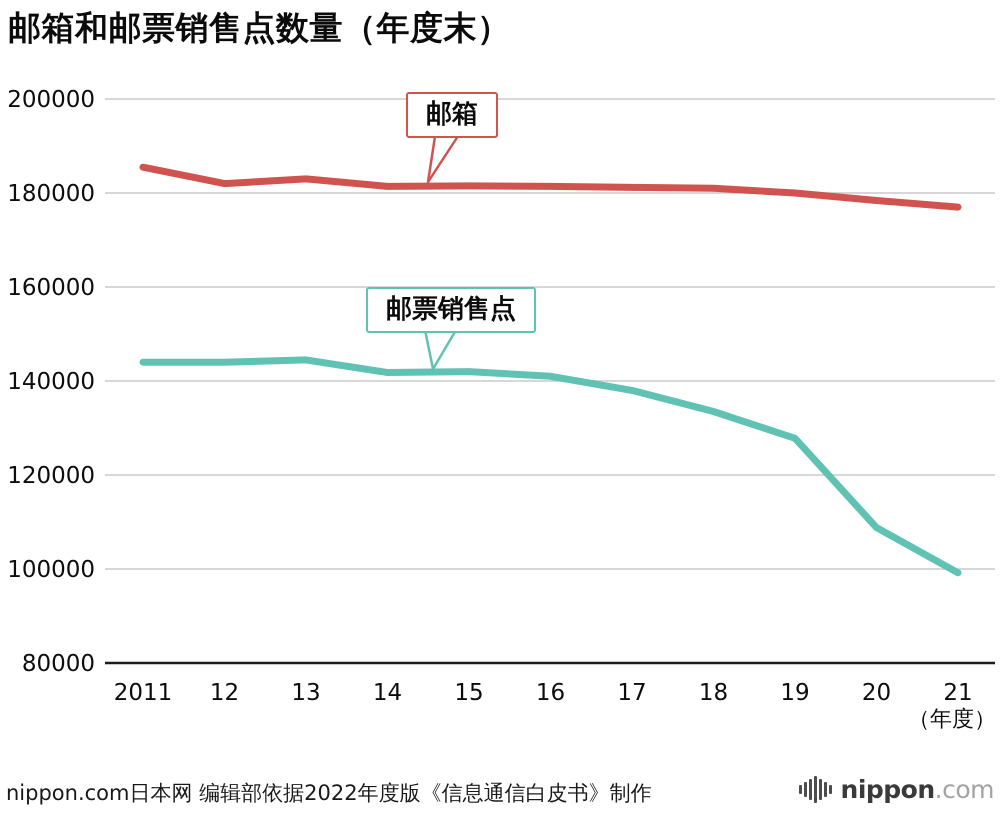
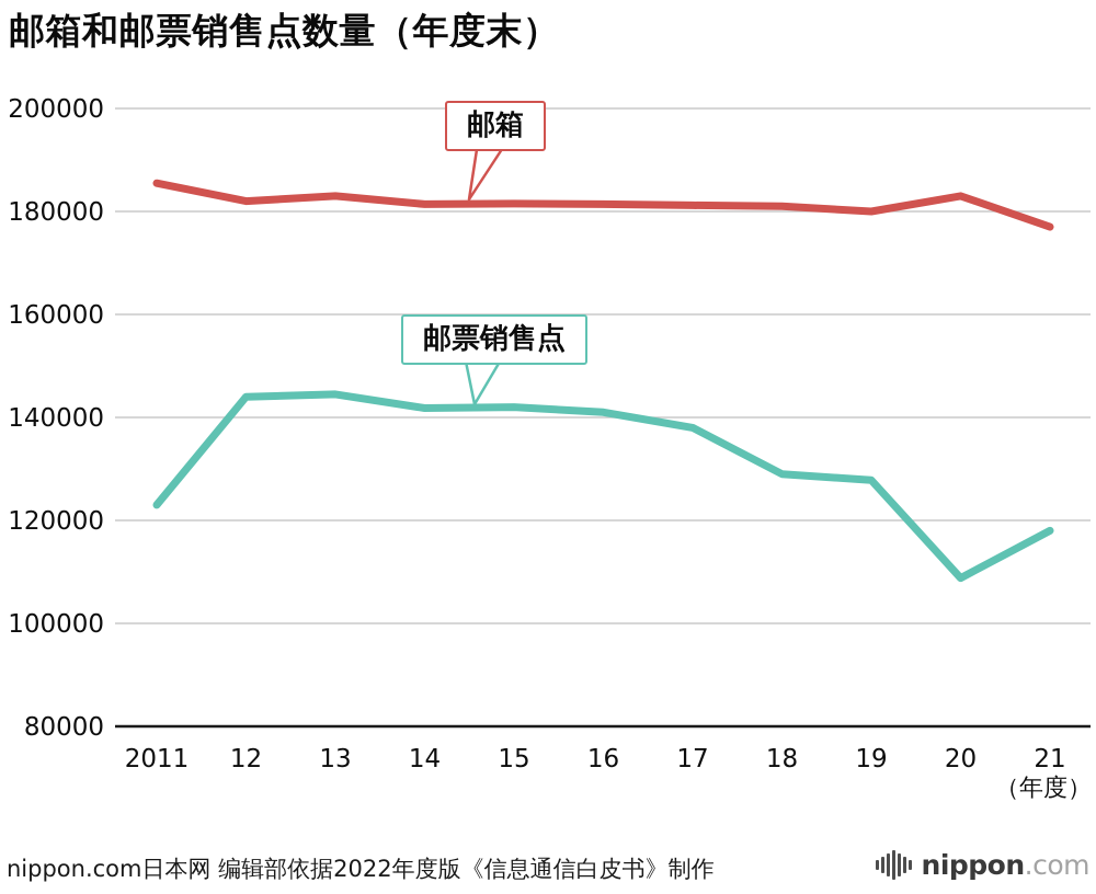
邮票销售点/2011: 144000 -> 123000
邮票销售点/18: 134000 -> 129000
邮箱/20: 178000 -> 183000
邮票销售点/21: 99000 -> 118000
